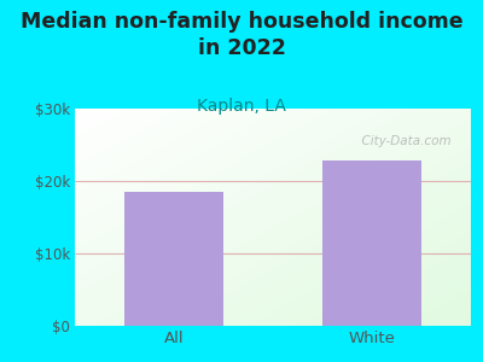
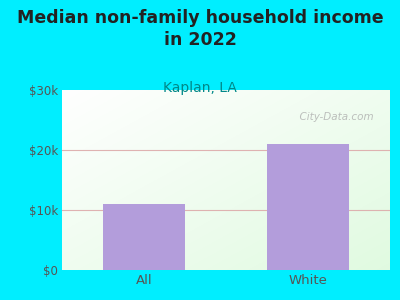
All: $18.5k -> $11.0k
White: $22.8k -> $21.0k
